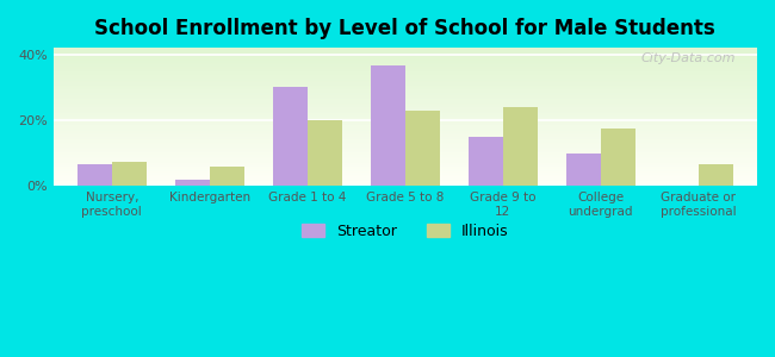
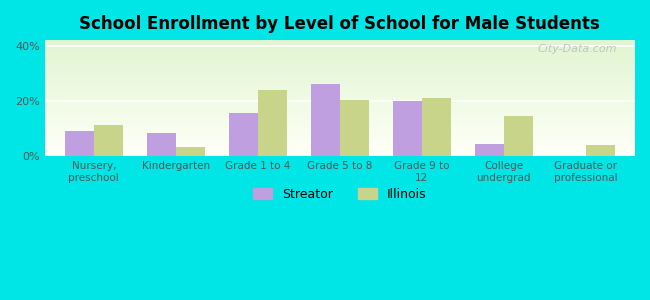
Streator/Nursery, preschool: 6.5% -> 9.0%
Illinois/Nursery, preschool: 7.5% -> 11.5%
Streator/Kindergarten: 2.0% -> 8.5%
Illinois/Kindergarten: 6.0% -> 3.5%
Streator/Grade 1 to 4: 30.0% -> 15.5%
Illinois/Grade 1 to 4: 20.0% -> 24.0%
Streator/Grade 5 to 8: 36.5% -> 26.0%
Illinois/Grade 5 to 8: 23.0% -> 20.5%
Streator/Grade 9 to 12: 15.0% -> 20.0%
Illinois/Grade 9 to 12: 24.0% -> 21.0%
Streator/College undergrad: 10.0% -> 4.5%
Illinois/College undergrad: 17.5% -> 14.5%
Illinois/Graduate or professional: 6.5% -> 4.0%
